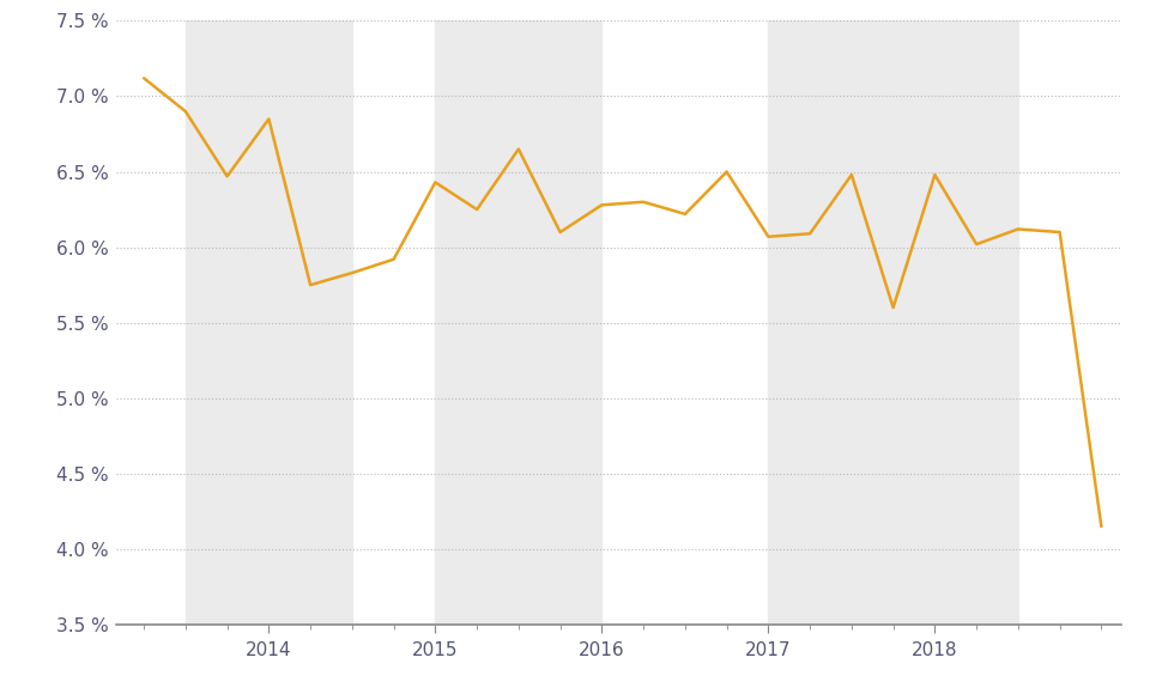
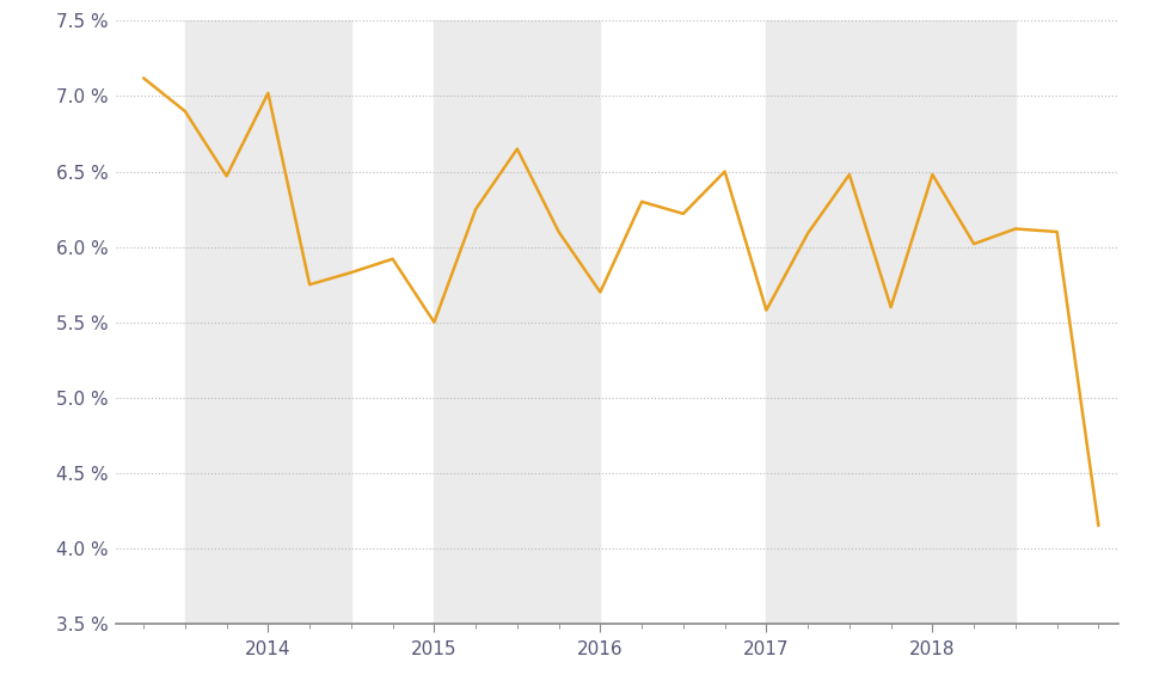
2014: 6.85 % -> 7.02 %
2015: 6.43 % -> 5.50 %
2016: 6.28 % -> 5.70 %
2017: 6.07 % -> 5.58 %
